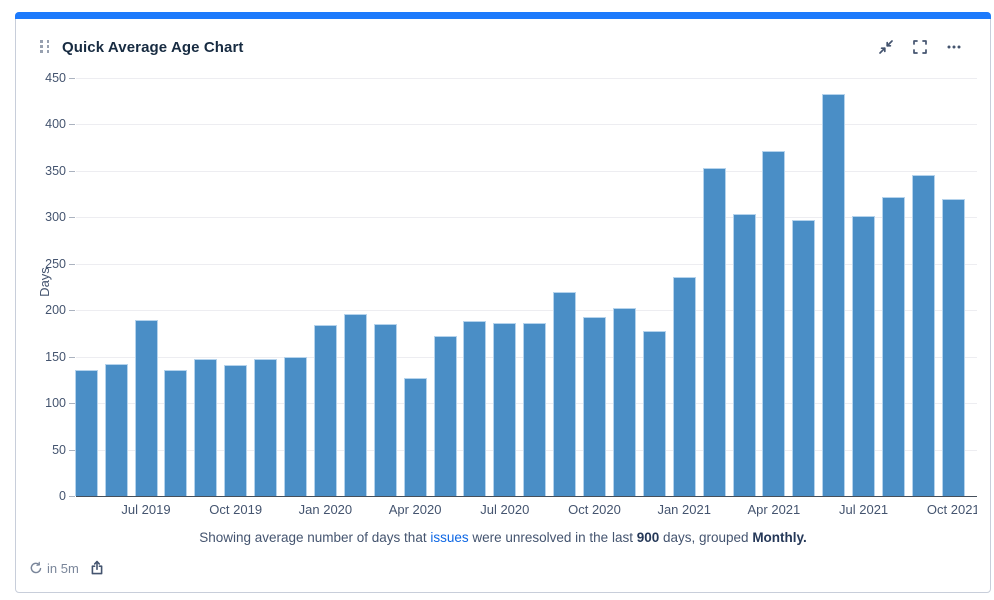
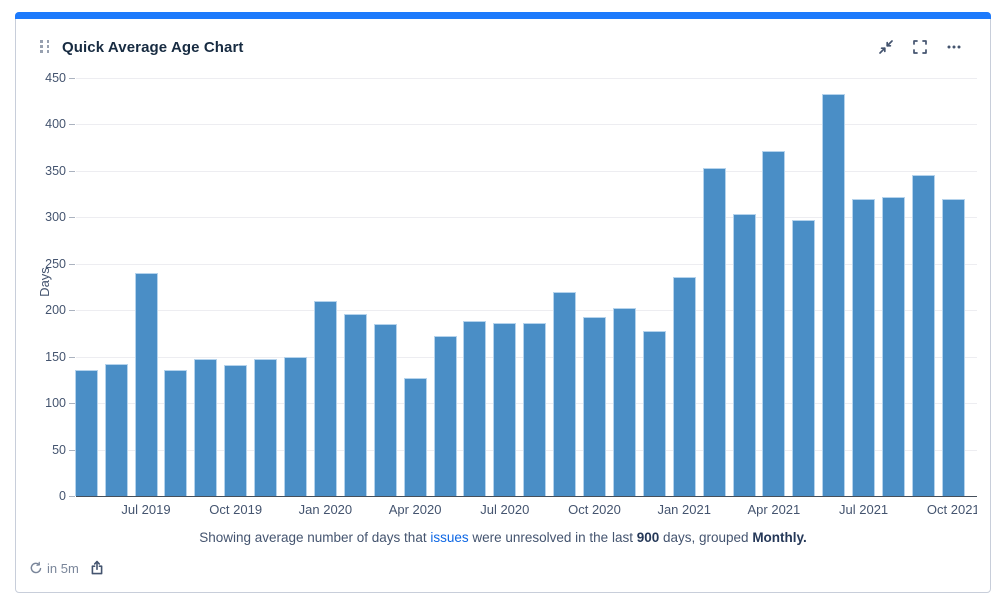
Jul 2019: 190 -> 240
Jan 2020: 180 -> 210
Jul 2021: 300 -> 320
